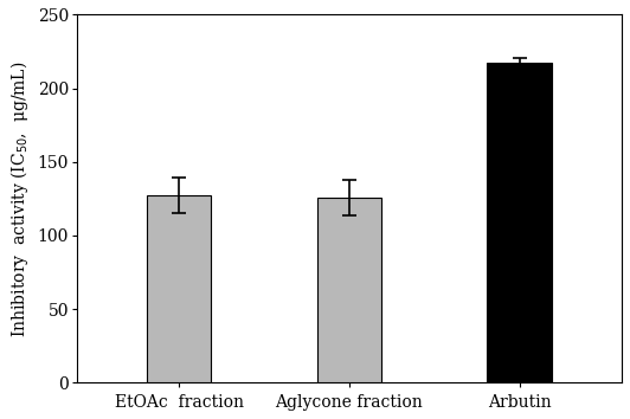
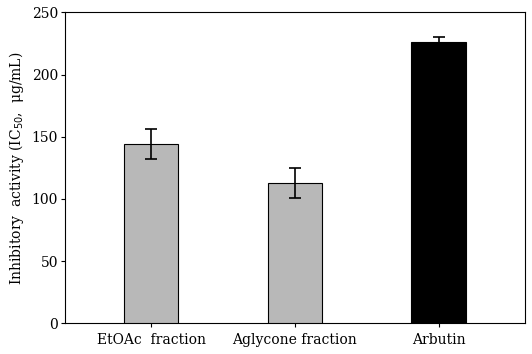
EtOAc fraction: 127 -> 144
Aglycone fraction: 126 -> 113
Arbutin: 217 -> 226
